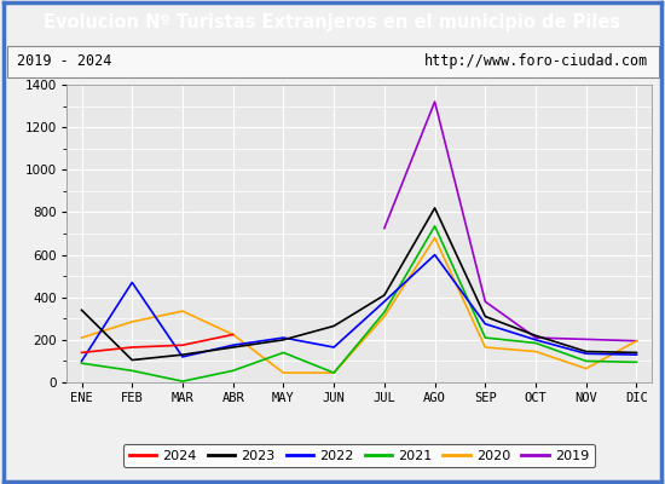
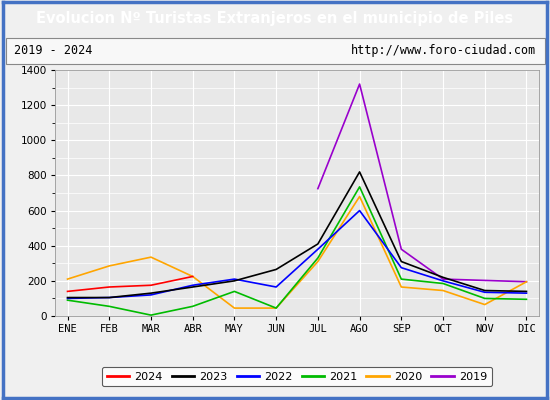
2023/ENE: 340 -> 100
2022/FEB: 470 -> 100
